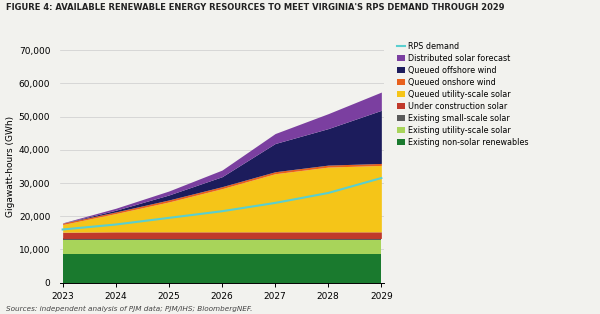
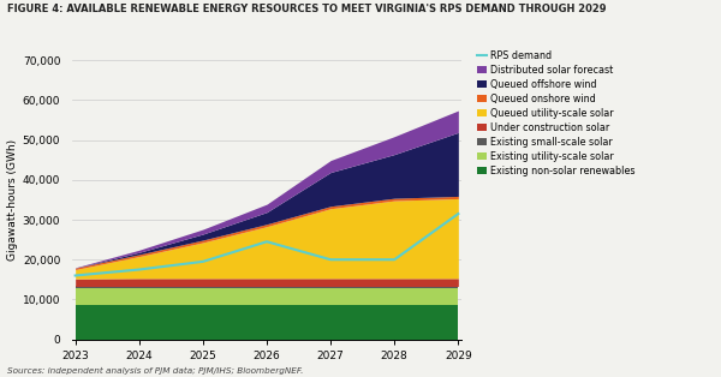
RPS demand/2026: 21,500 -> 24,500
RPS demand/2027: 24,000 -> 20,000
RPS demand/2028: 27,000 -> 20,000
